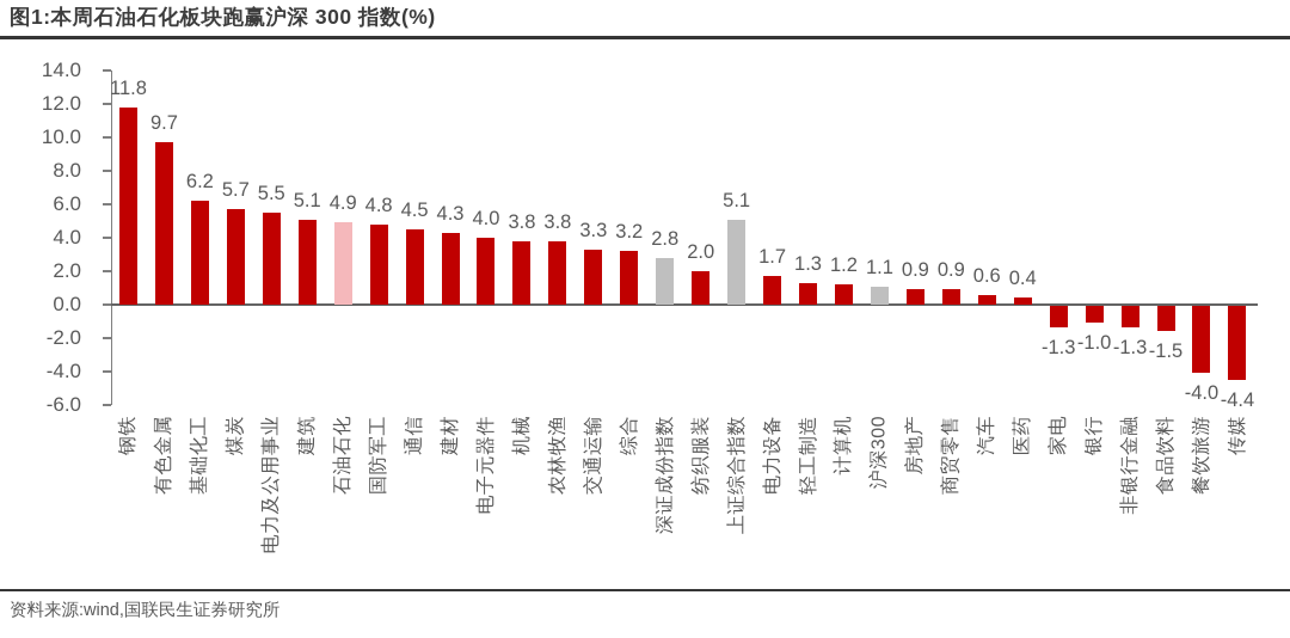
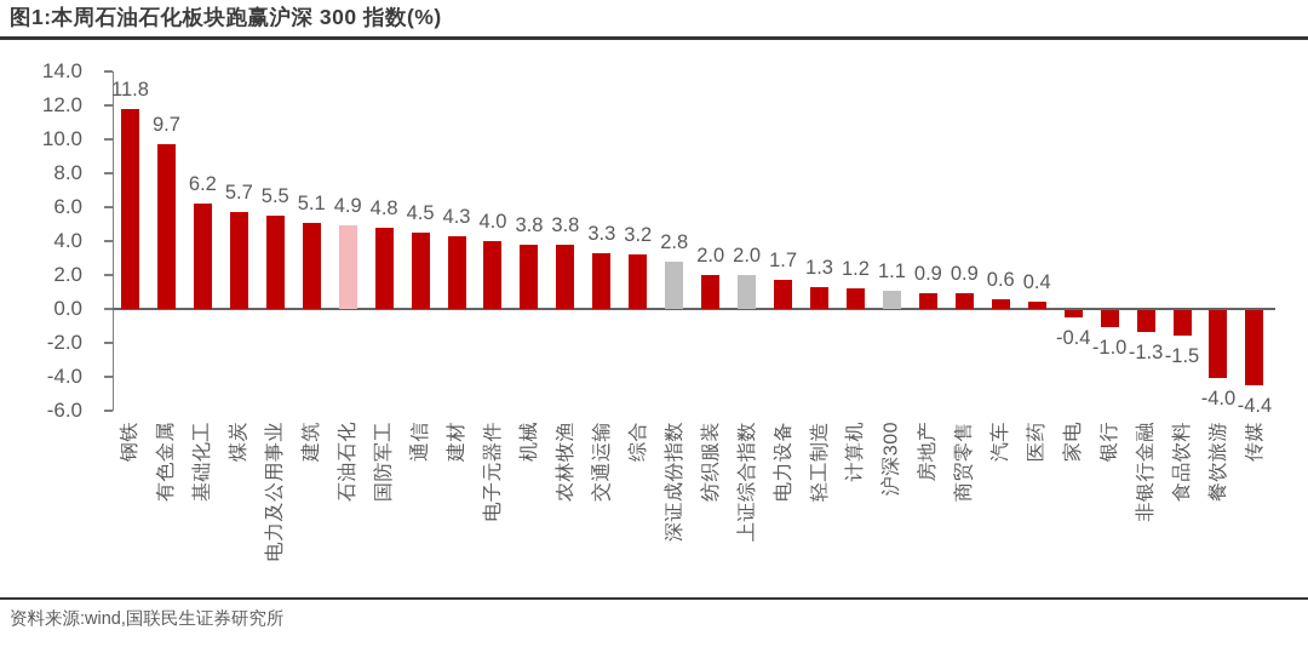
上证综合指数: 5.1 -> 2.0
家电: -1.3 -> -0.4
